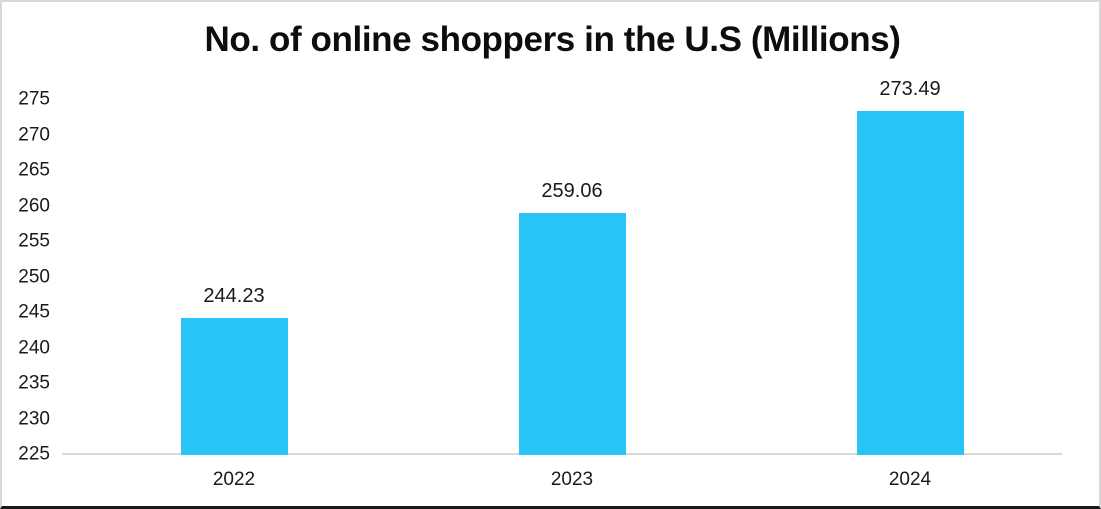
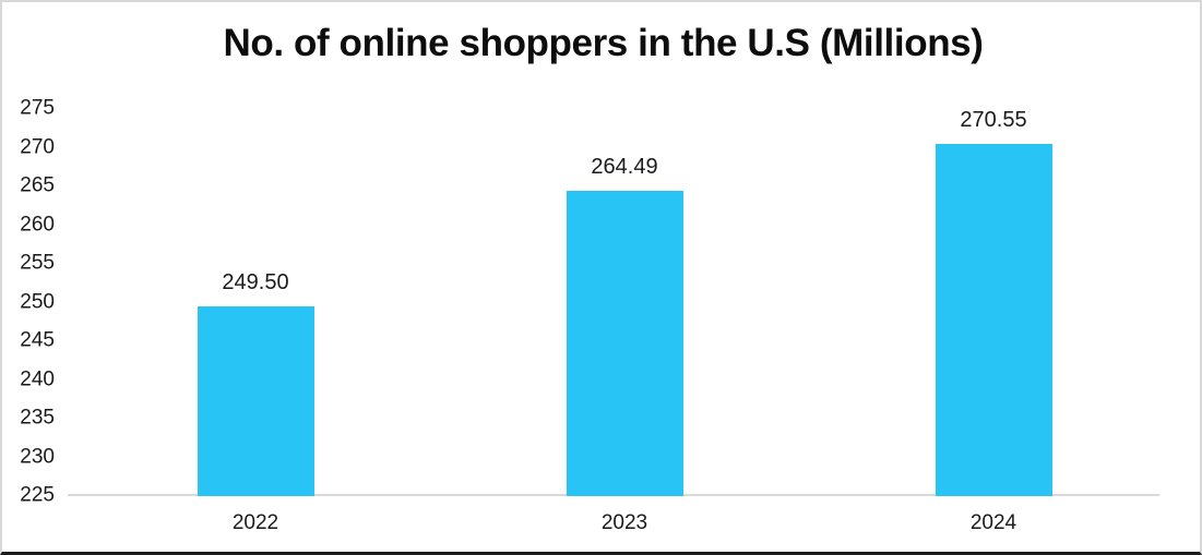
2022: 244.23 -> 249.50
2023: 259.06 -> 264.49
2024: 273.49 -> 270.55
